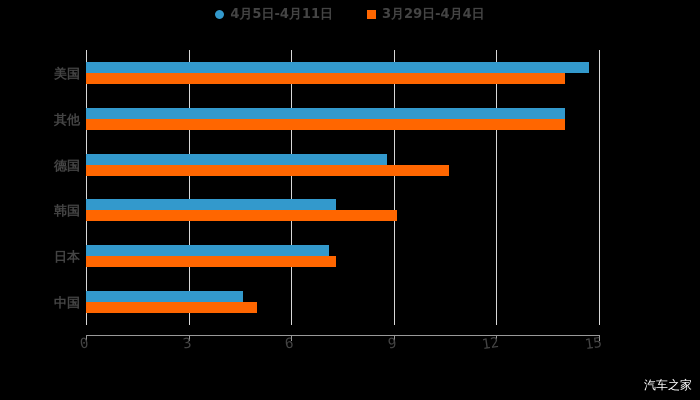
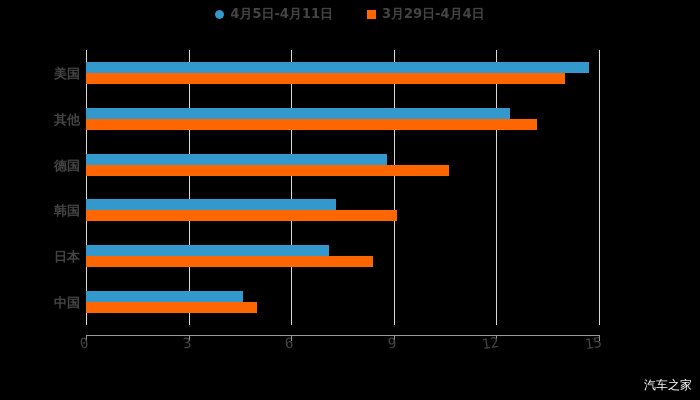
4月5日-4月11日/其他: 14.0 -> 12.4
3月29日-4月4日/其他: 14.0 -> 13.2
3月29日-4月4日/日本: 7.3 -> 8.4
